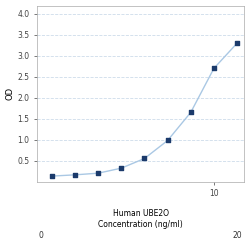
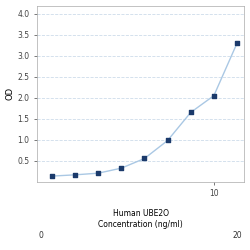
10: 2.70 -> 2.05
